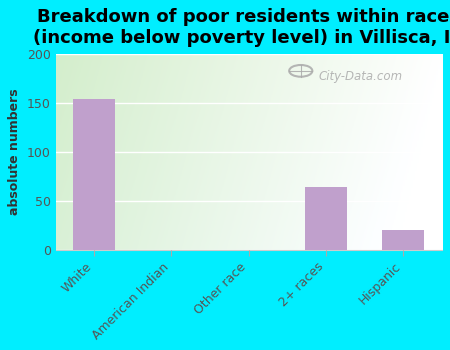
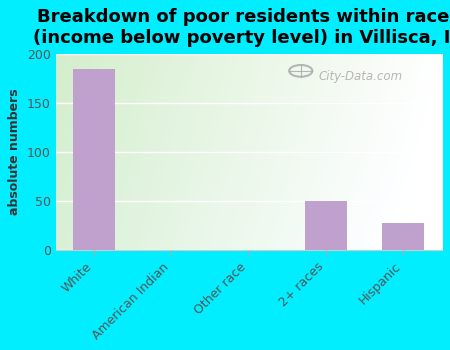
White: 154 -> 185
2+ races: 64 -> 50
Hispanic: 20 -> 27
